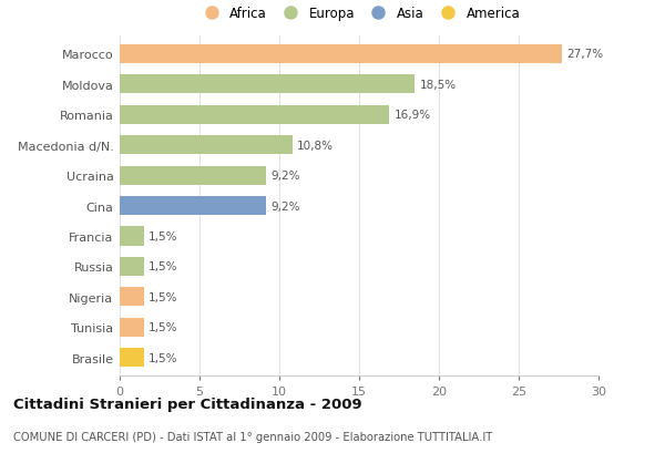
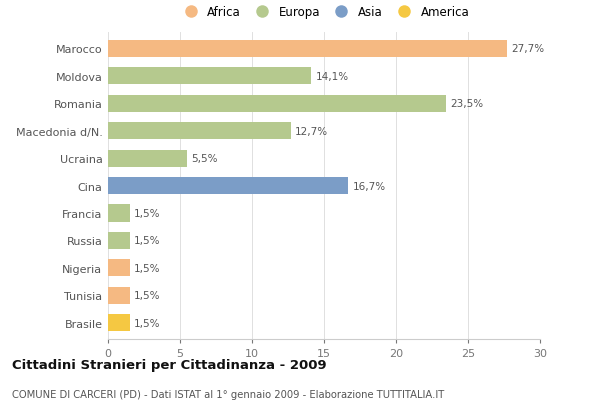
Moldova: 18,5% -> 14,1%
Romania: 16,9% -> 23,5%
Macedonia d/N.: 10,8% -> 12,7%
Ucraina: 9,2% -> 5,5%
Cina: 9,2% -> 16,7%
